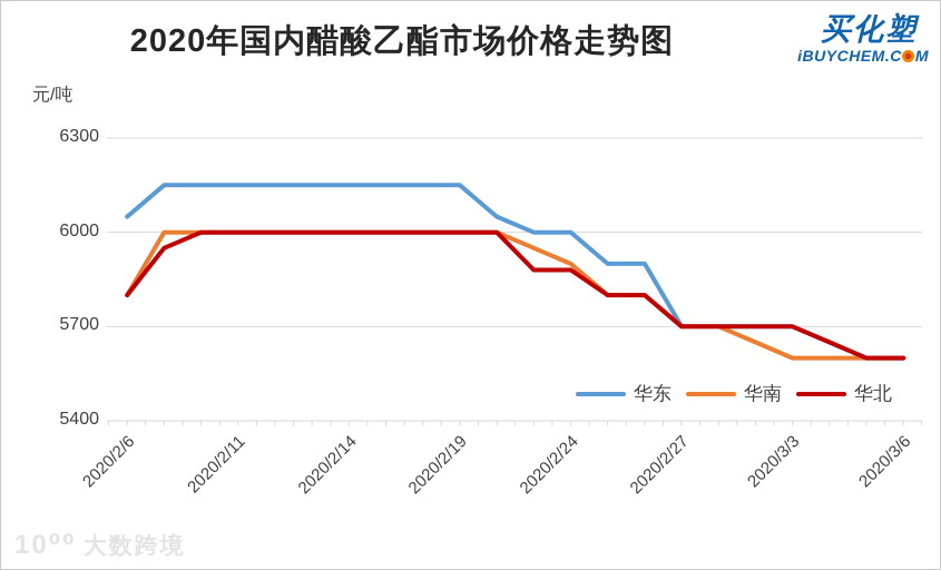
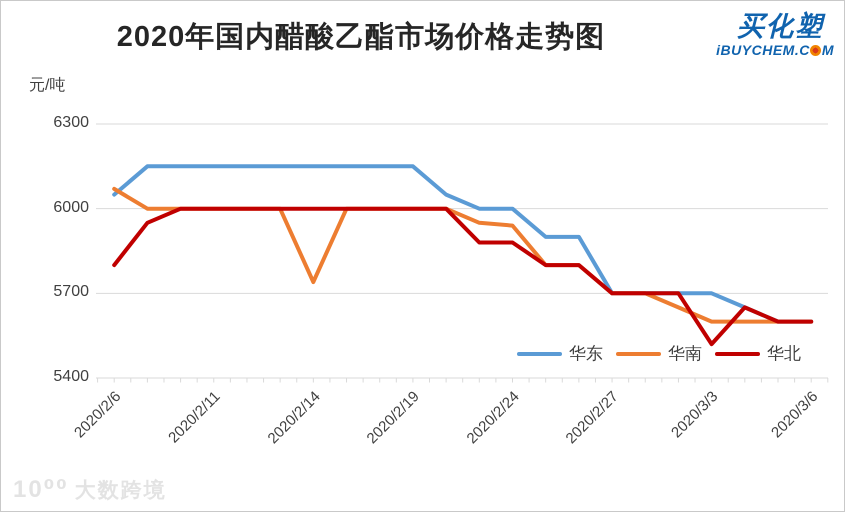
华南/2020/2/6: 5800 -> 6070
华南/2020/2/14: 6000 -> 5740
华南/2020/2/24: 5900 -> 5940
华北/2020/3/3: 5700 -> 5520
